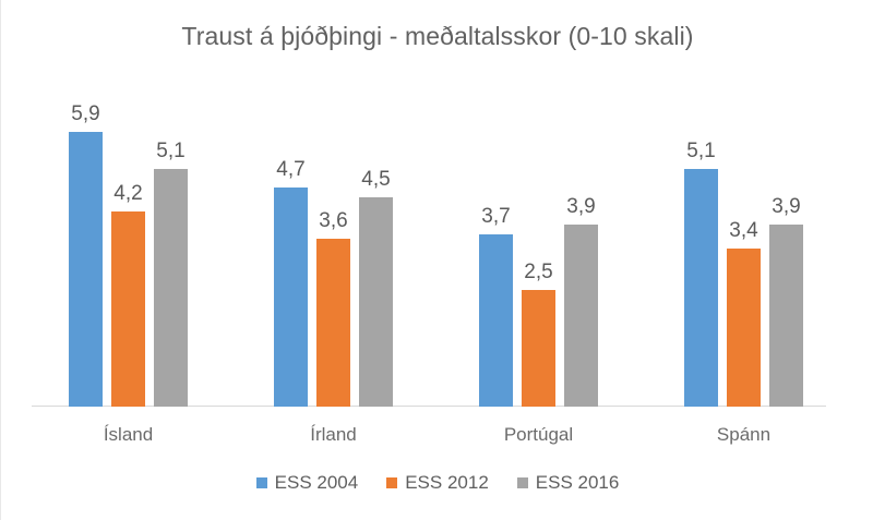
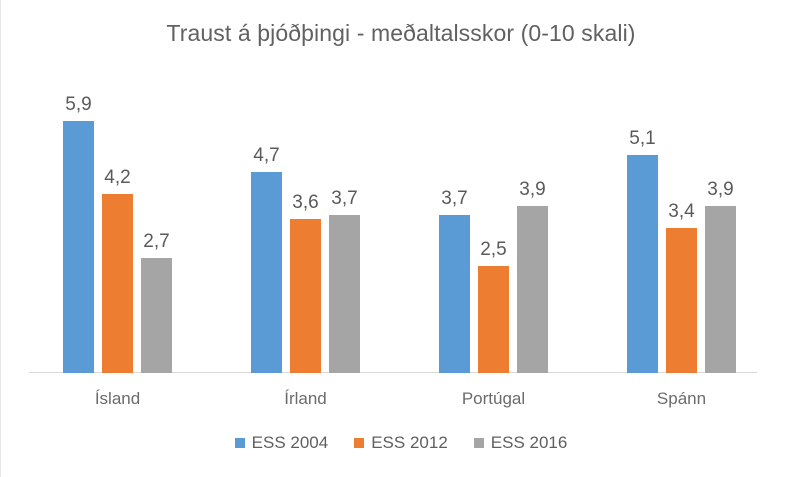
ESS 2016/Ísland: 5,1 -> 2,7
ESS 2016/Írland: 4,5 -> 3,7
